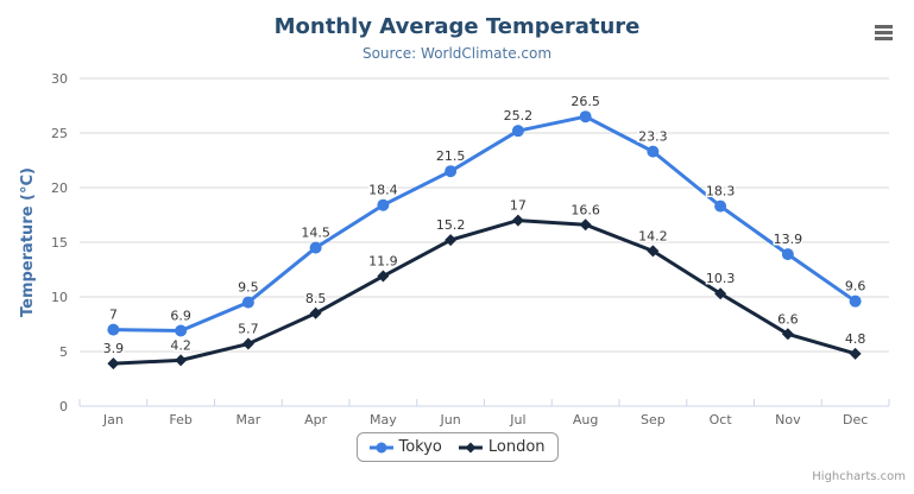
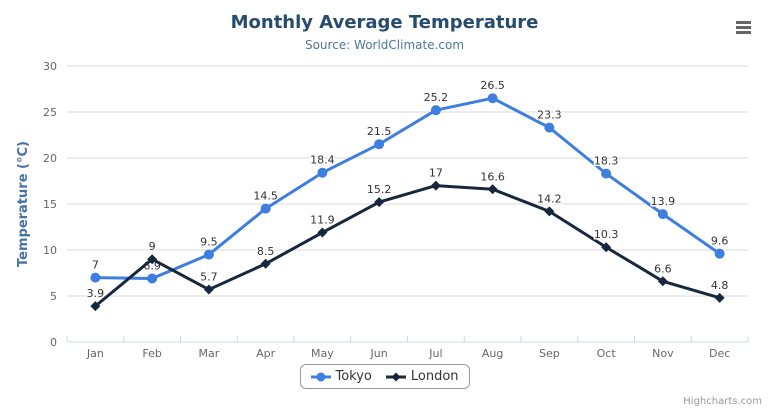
London/Feb: 4.2 -> 9
